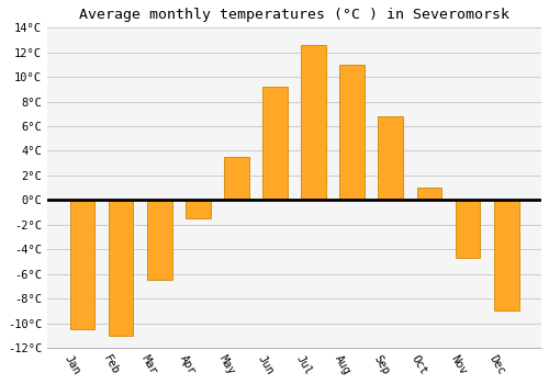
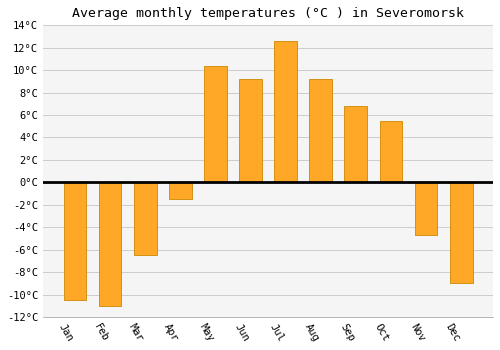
May: 3.5°C -> 10.4°C
Aug: 11.0°C -> 9.2°C
Oct: 1.0°C -> 5.5°C
